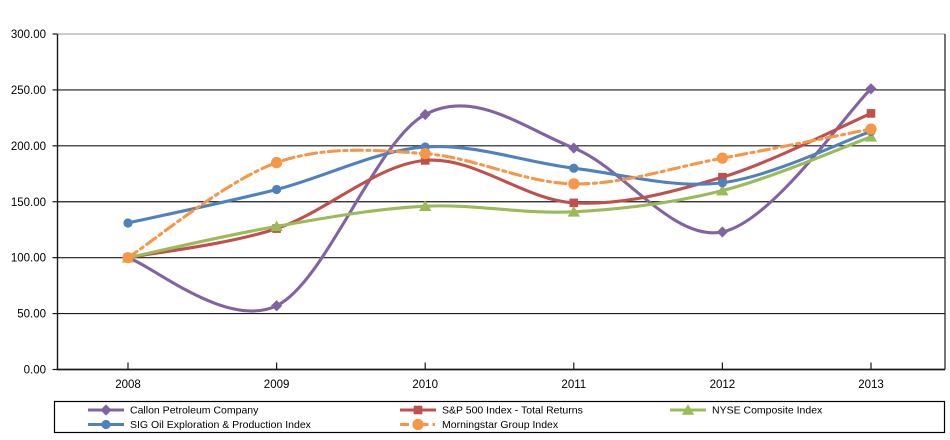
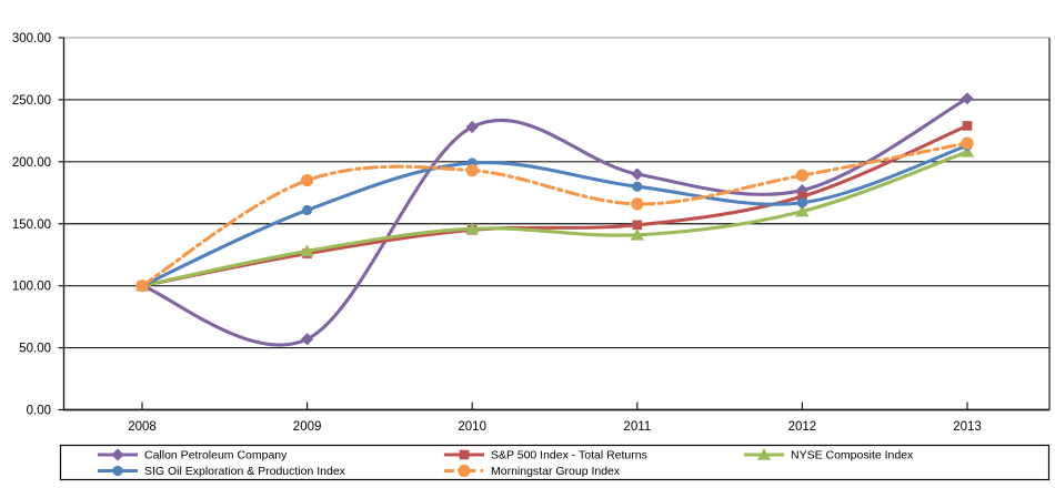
SIG Oil Exploration & Production Index/2008: 131 -> 100
S&P 500 Index - Total Returns/2010: 187 -> 145
Callon Petroleum Company/2011: 198 -> 190
Callon Petroleum Company/2012: 123 -> 177
